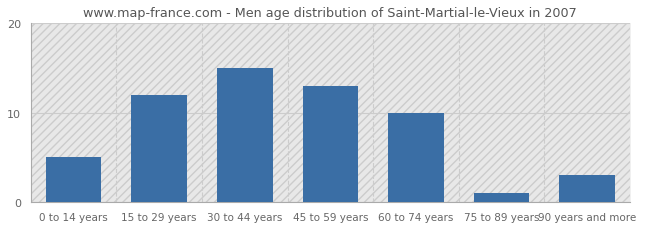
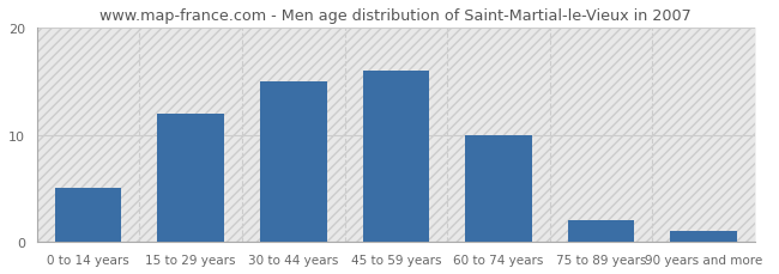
45 to 59 years: 13 -> 16
75 to 89 years: 1 -> 2
90 years and more: 3 -> 1
